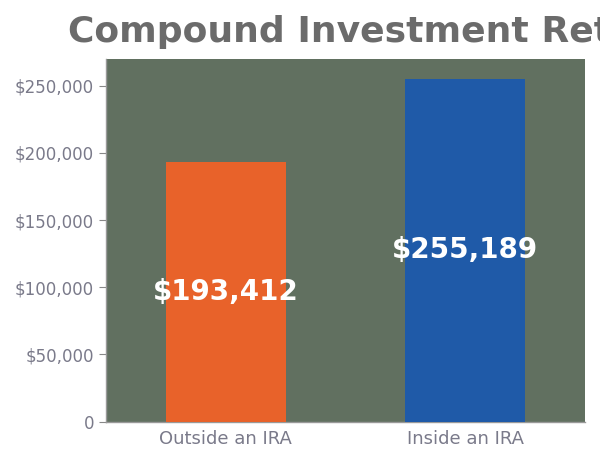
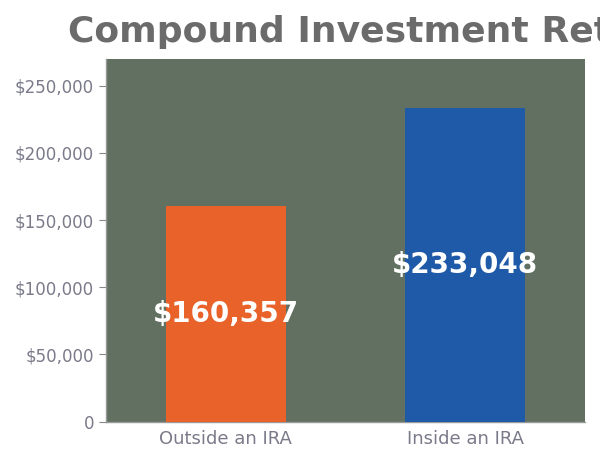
Outside an IRA: $193,412 -> $160,357
Inside an IRA: $255,189 -> $233,048
